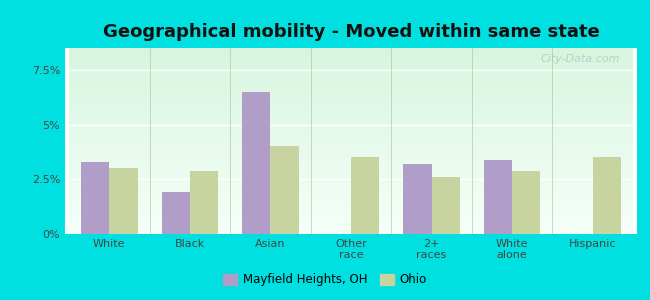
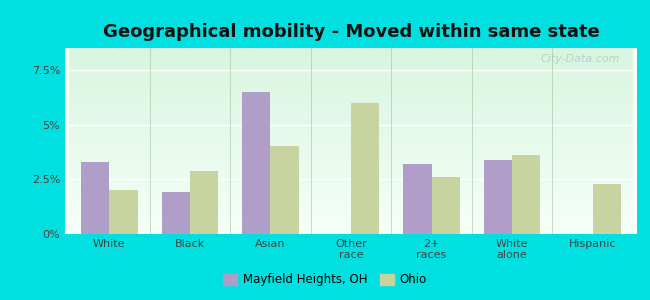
Ohio/White: 3.0% -> 2.0%
Ohio/Other race: 3.5% -> 6.0%
Ohio/White alone: 2.9% -> 3.6%
Ohio/Hispanic: 3.5% -> 2.3%
